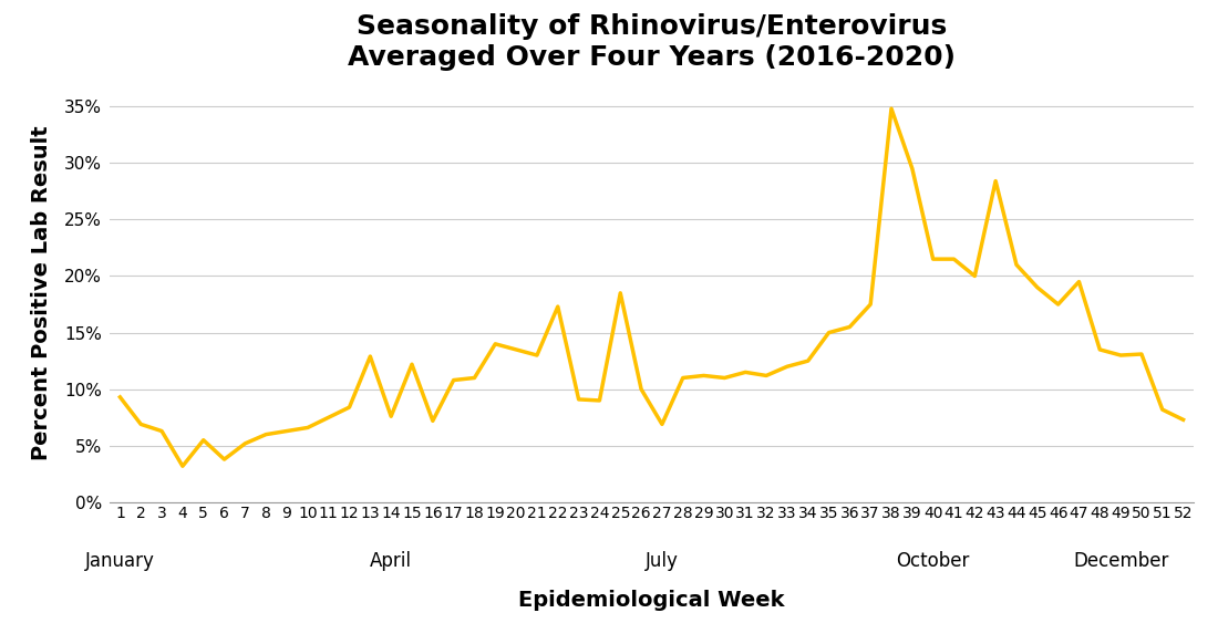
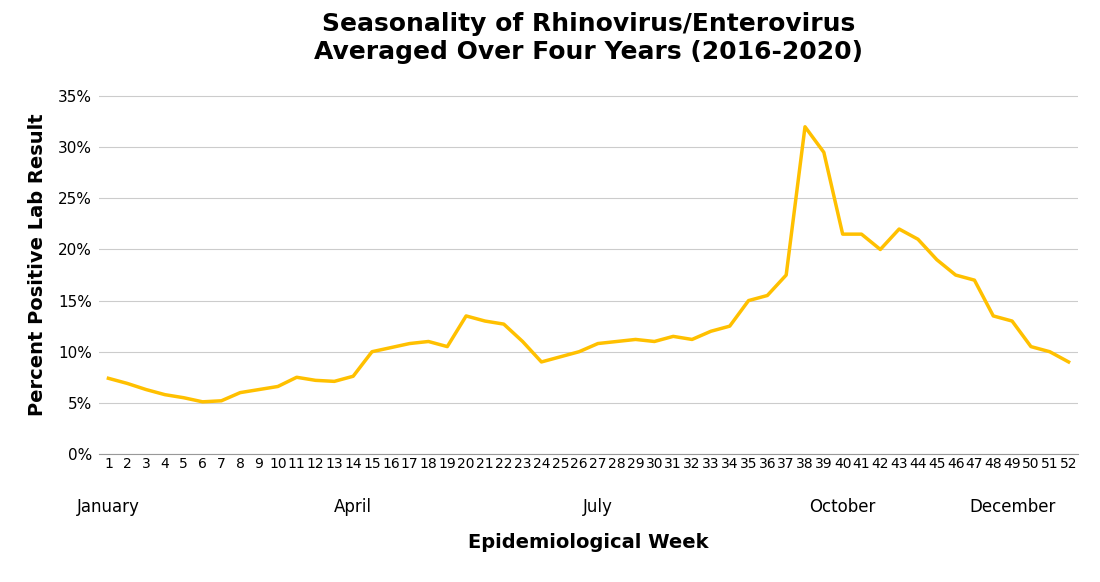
1: 9.3% -> 7.4%
4: 3.2% -> 5.8%
6: 3.8% -> 5.1%
12: 8.4% -> 7.2%
13: 12.9% -> 7.1%
15: 12.2% -> 10.0%
16: 7.2% -> 10.4%
19: 14.0% -> 10.5%
22: 17.3% -> 12.7%
23: 9.1% -> 11.0%
25: 18.5% -> 9.5%
27: 6.9% -> 10.8%
38: 34.8% -> 32.0%
43: 28.4% -> 22.0%
47: 19.5% -> 17.0%
50: 13.1% -> 10.5%
51: 8.2% -> 10.0%
52: 7.3% -> 9.0%
